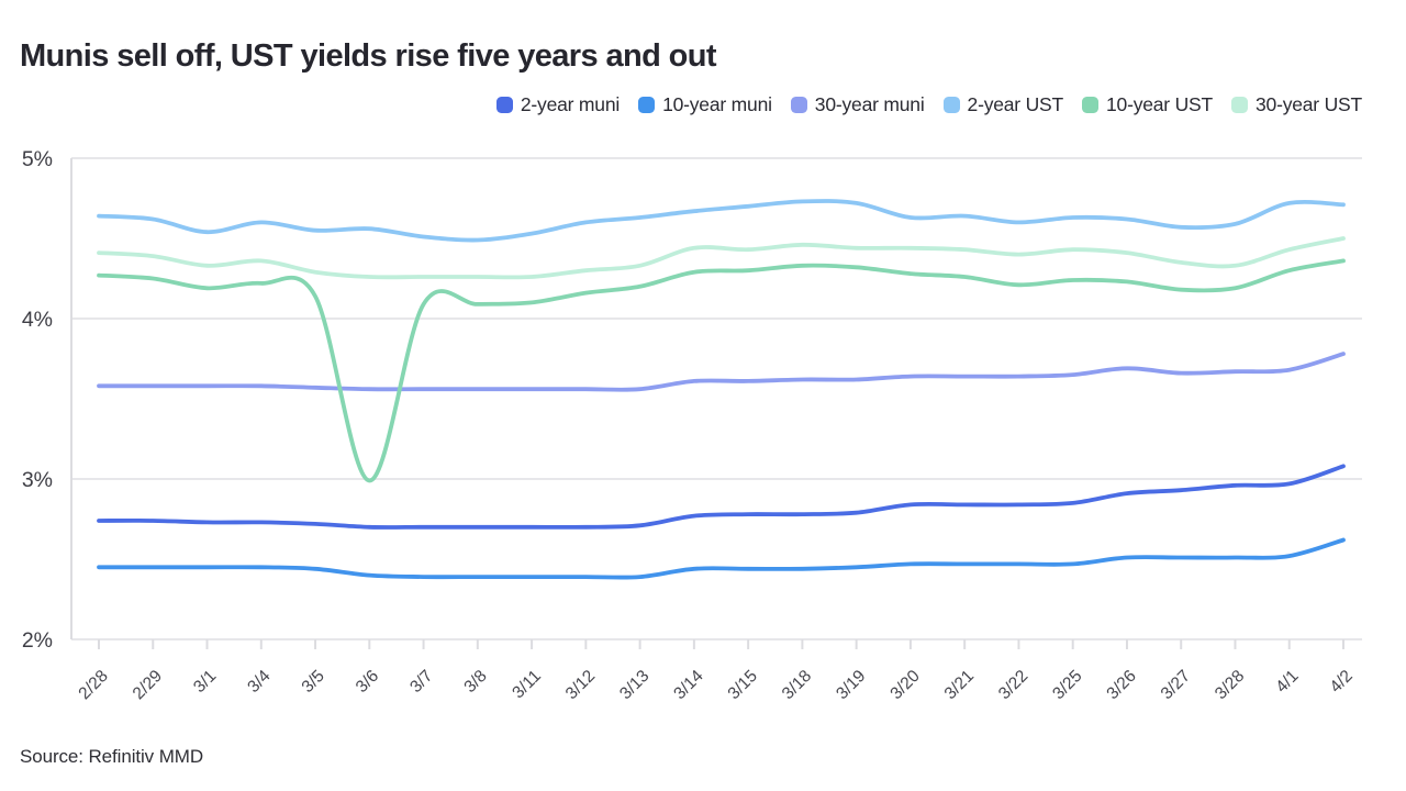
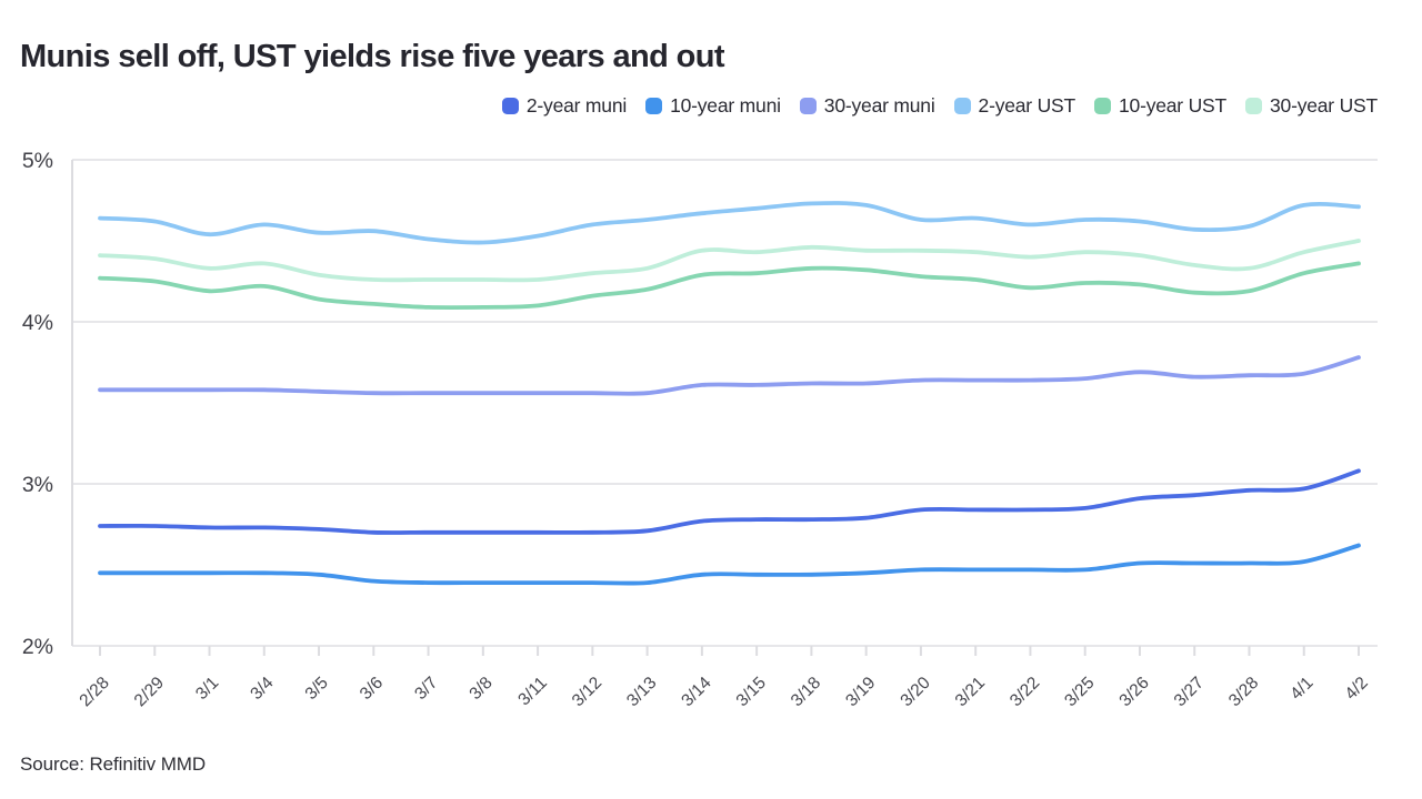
10-year UST/3/6: 2.99% -> 4.11%
